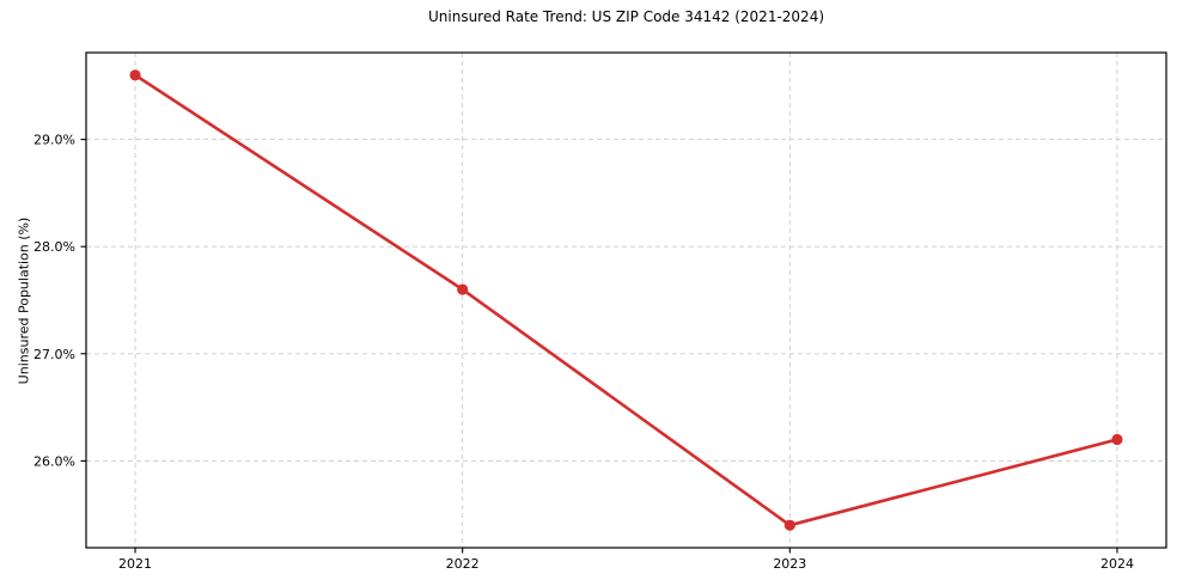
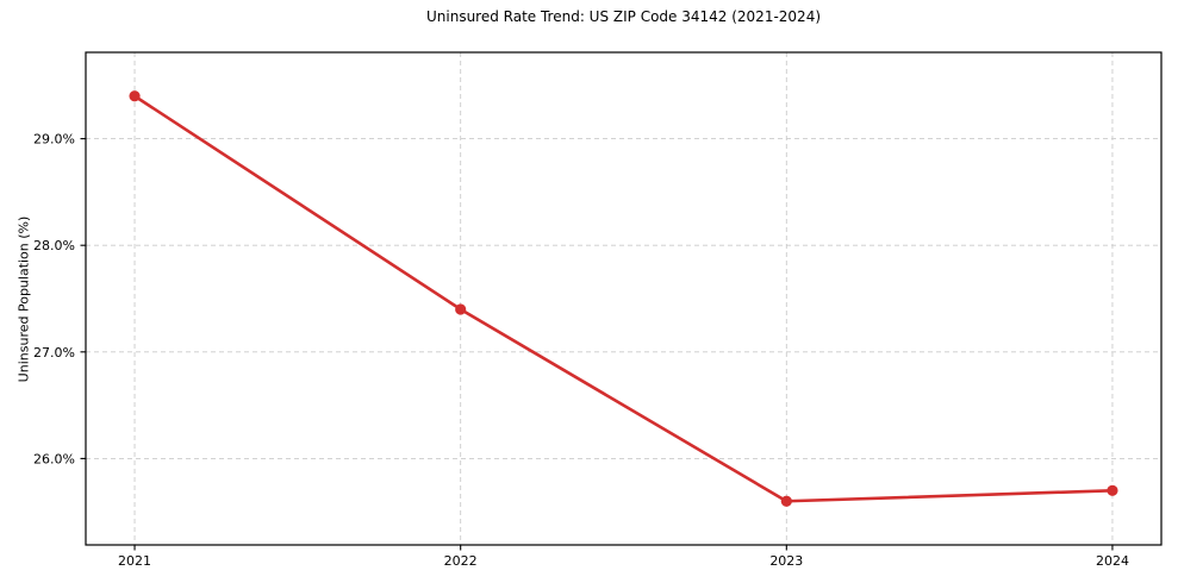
2021: 29.6% -> 29.4%
2022: 27.6% -> 27.4%
2023: 25.4% -> 25.6%
2024: 26.2% -> 25.7%
